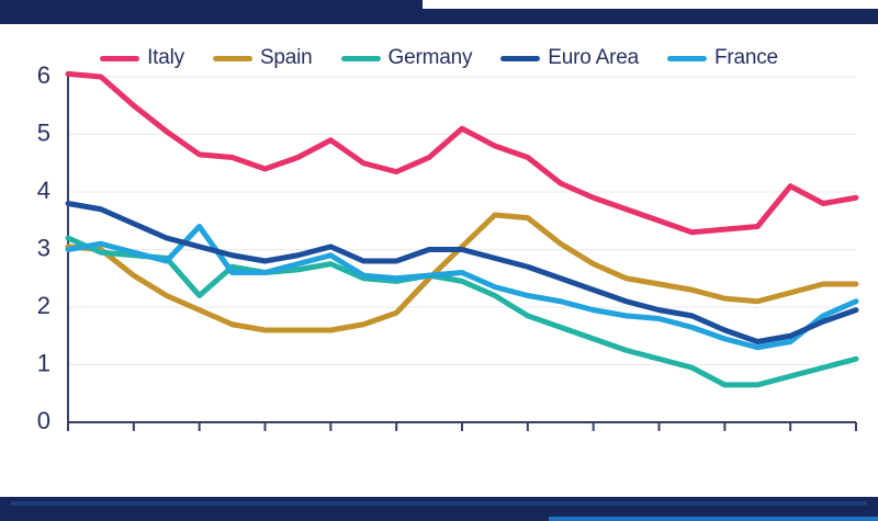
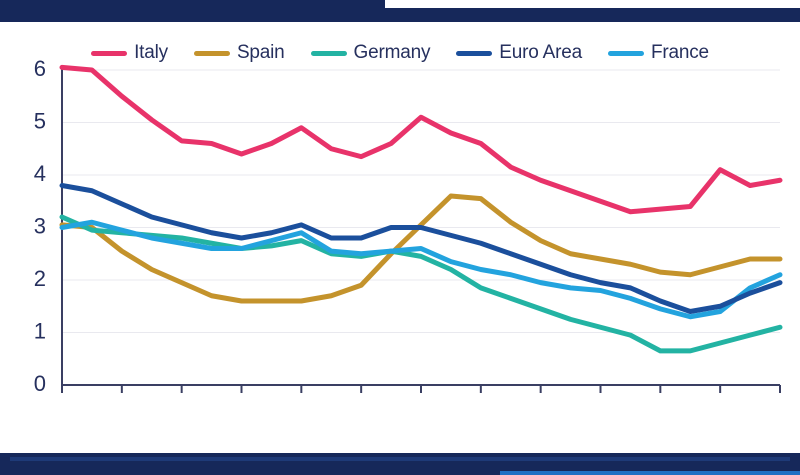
Germany/2004: 2.2 -> 2.8
France/2004: 3.4 -> 2.7
